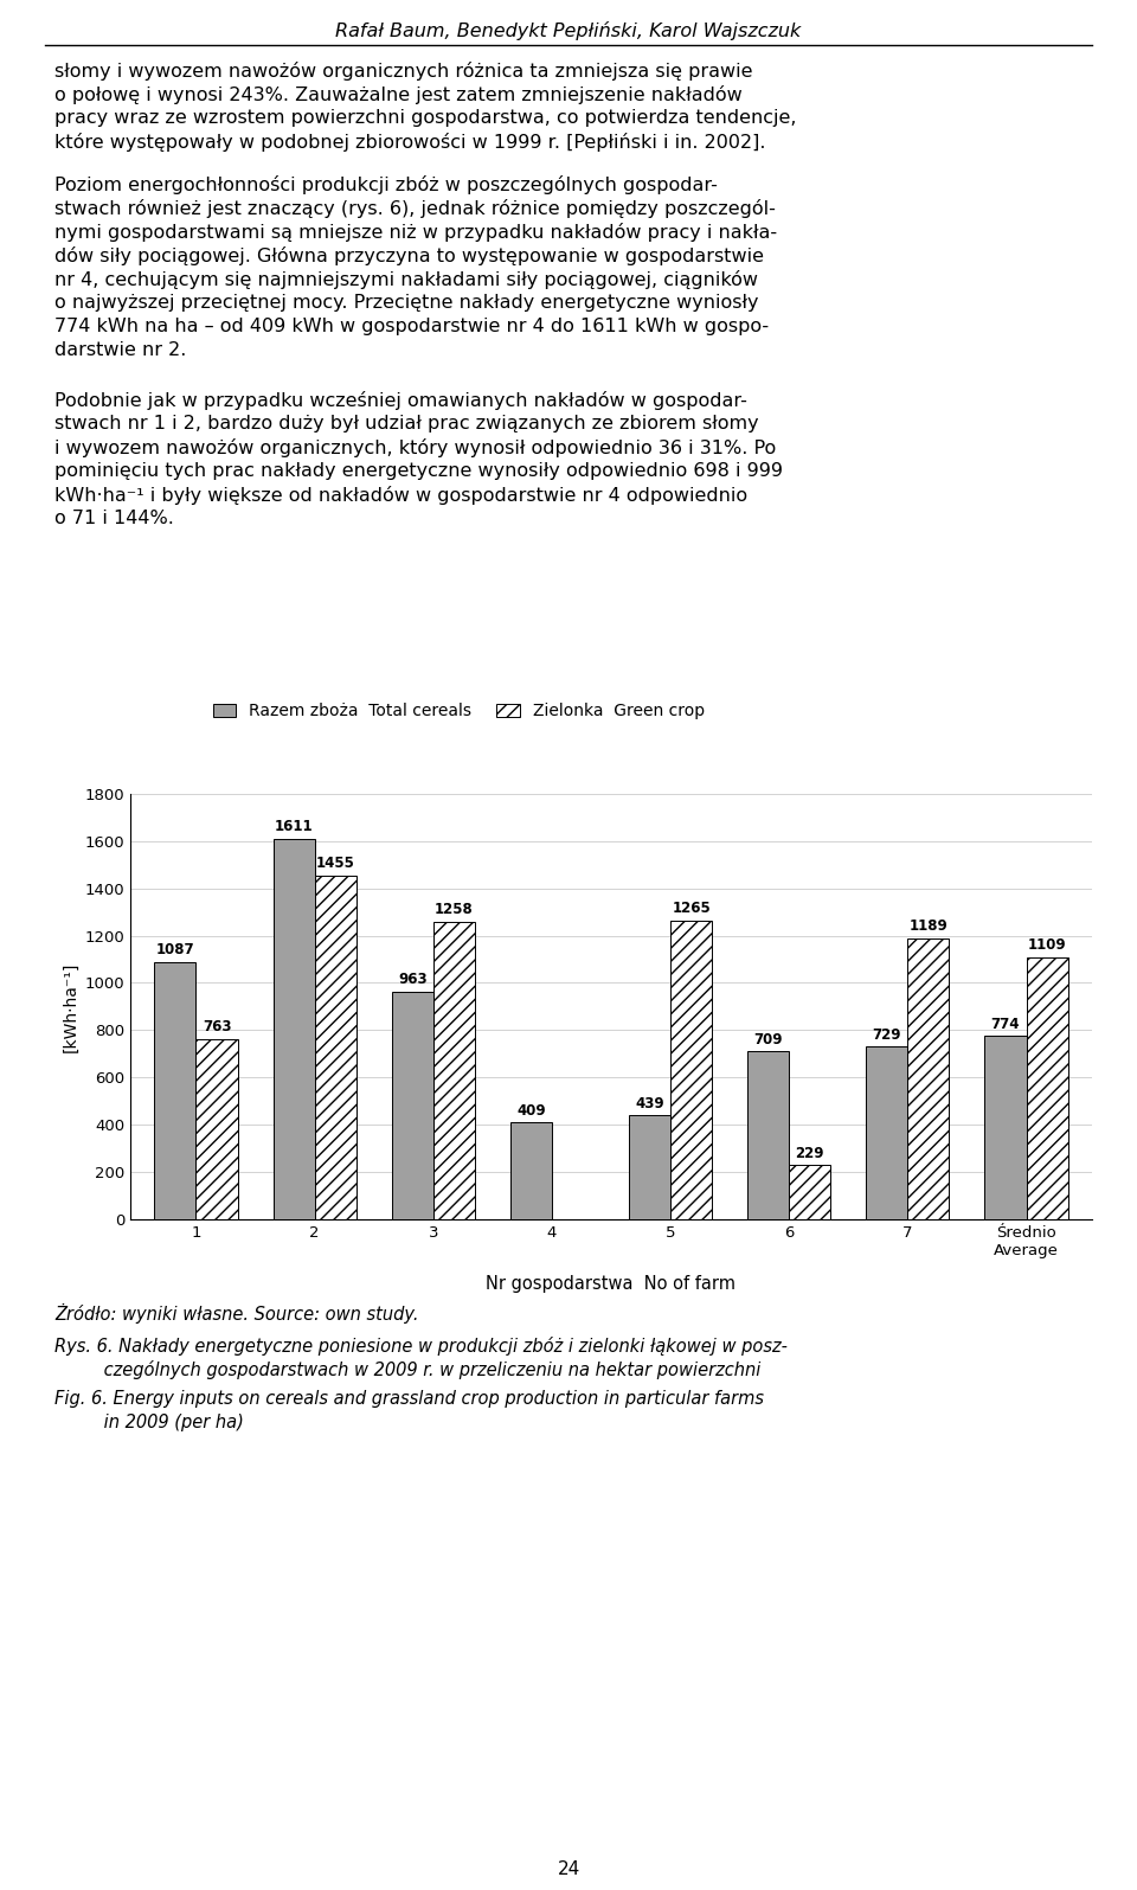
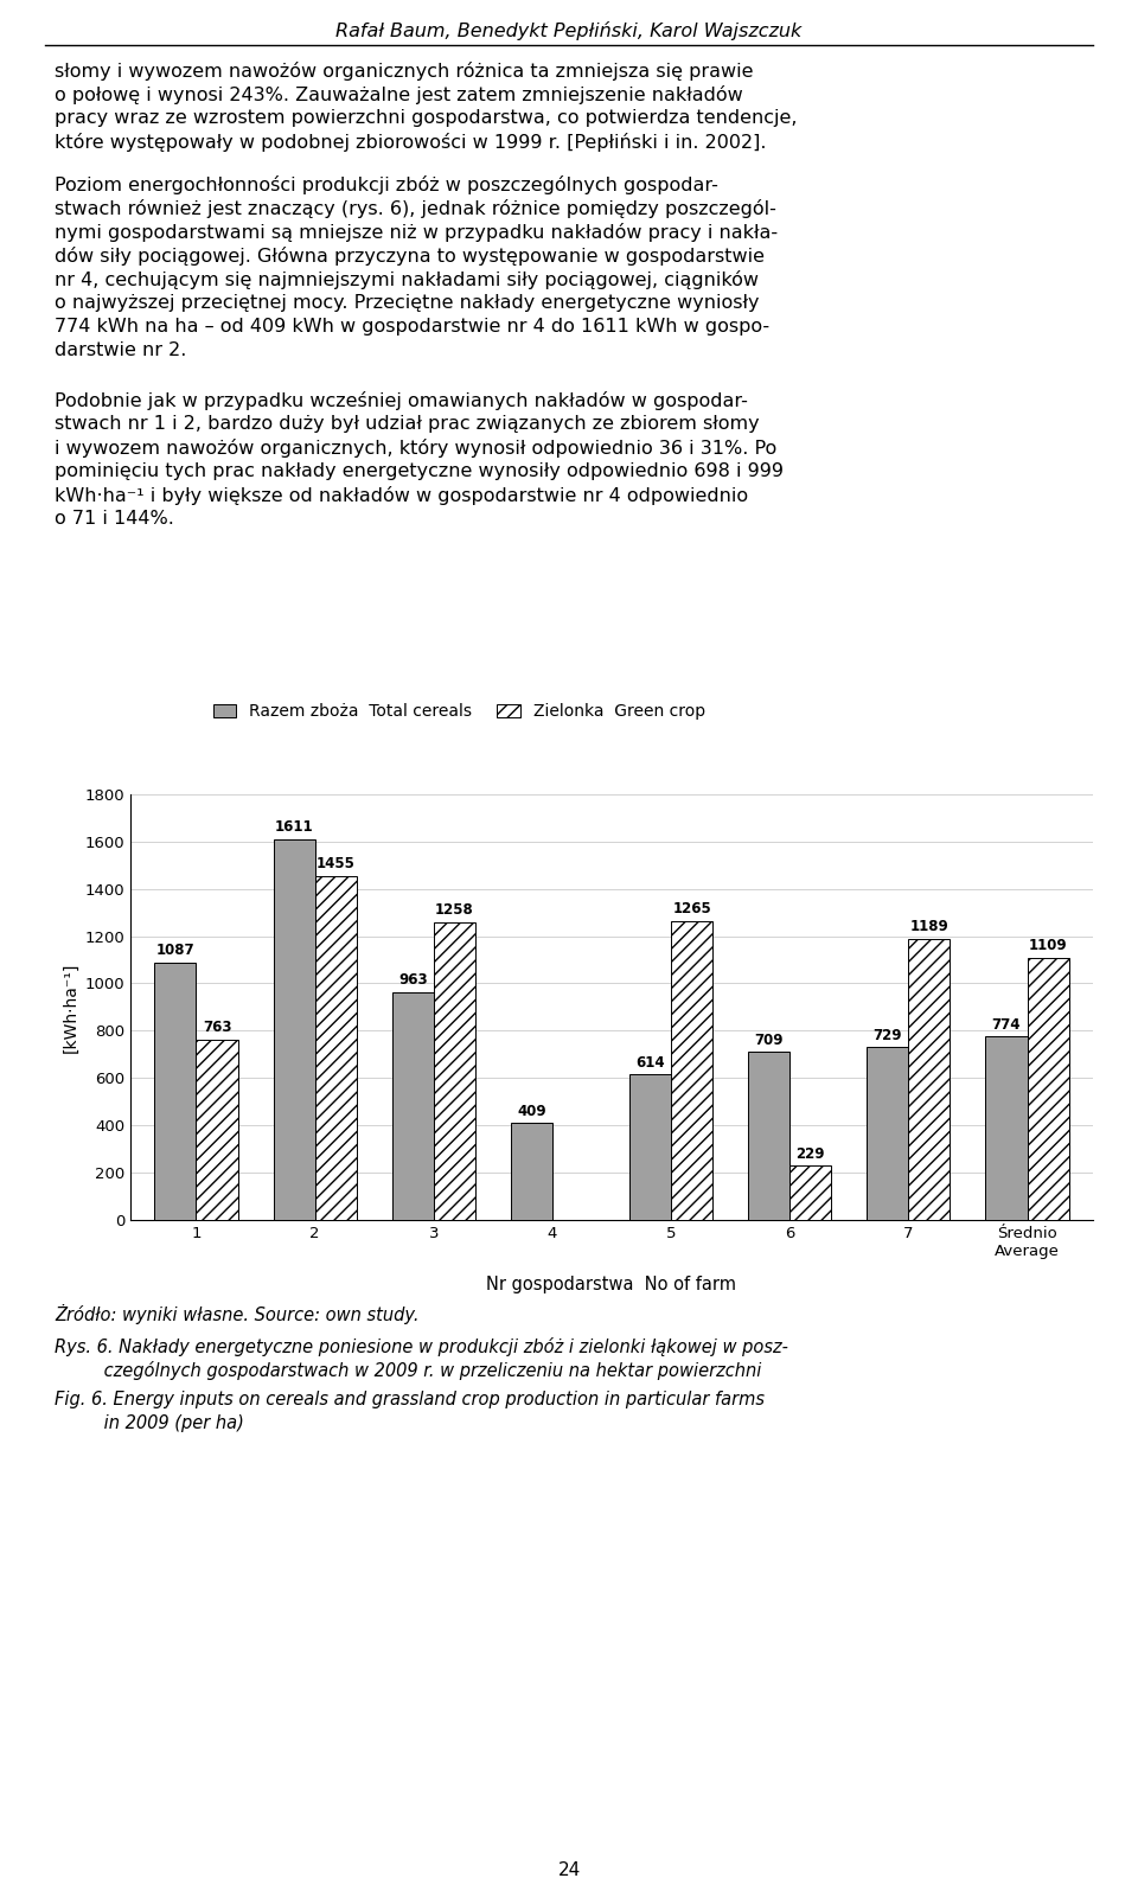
Razem zboża Total cereals/5: 439 -> 614
